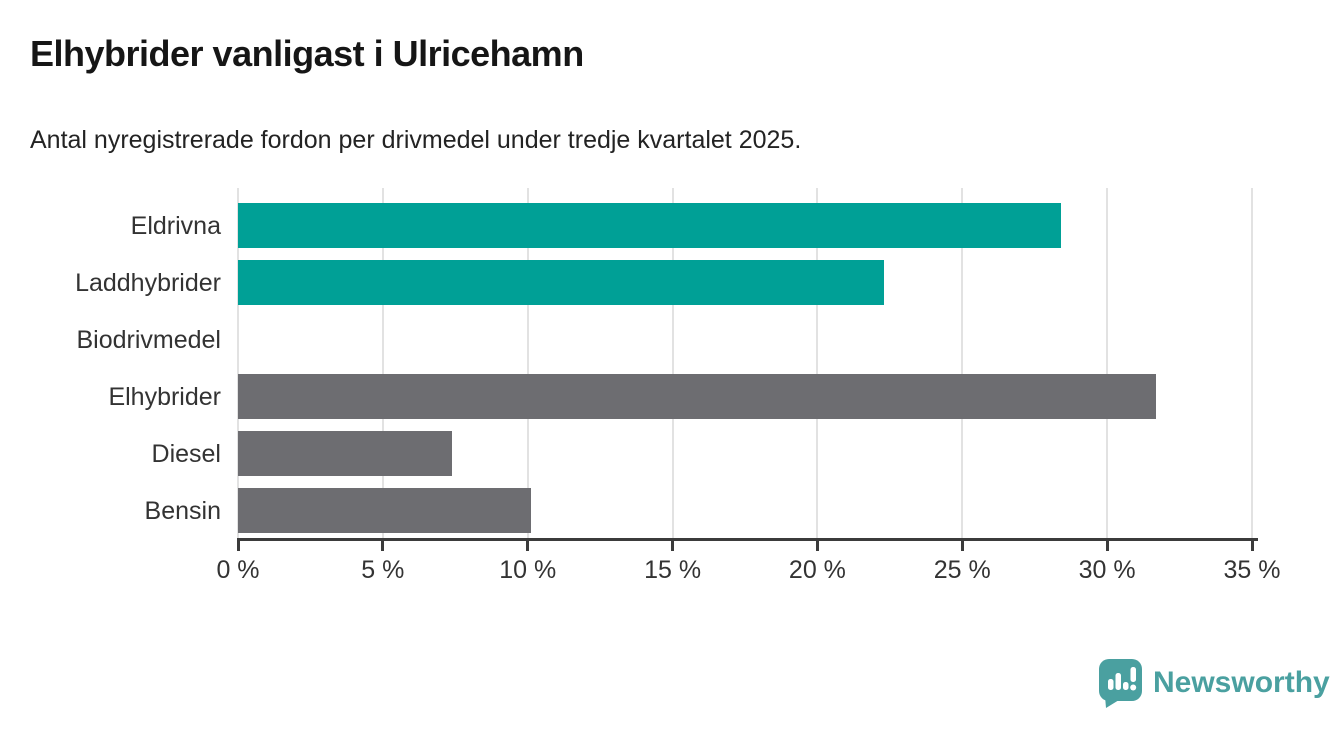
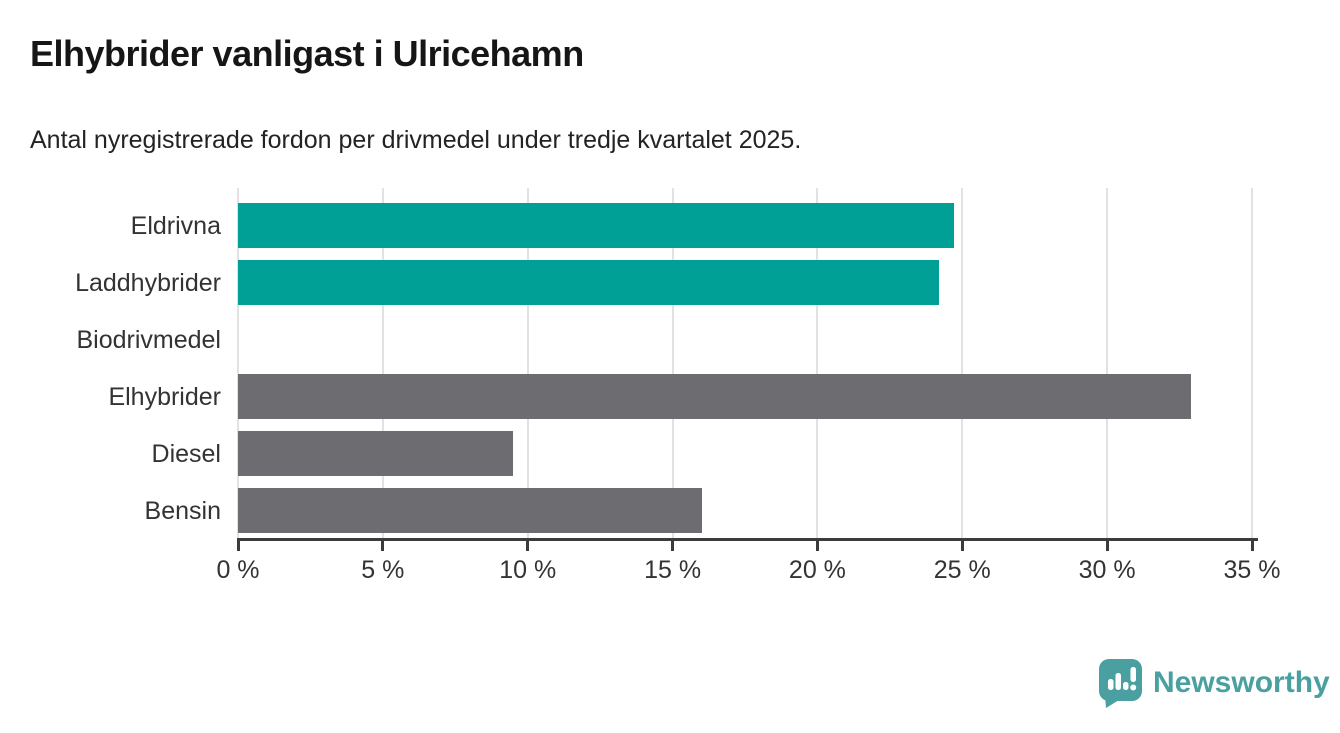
Eldrivna: 28.4% -> 24.7%
Laddhybrider: 22.3% -> 24.2%
Elhybrider: 31.7% -> 32.9%
Diesel: 7.4% -> 9.5%
Bensin: 10.1% -> 16.0%
